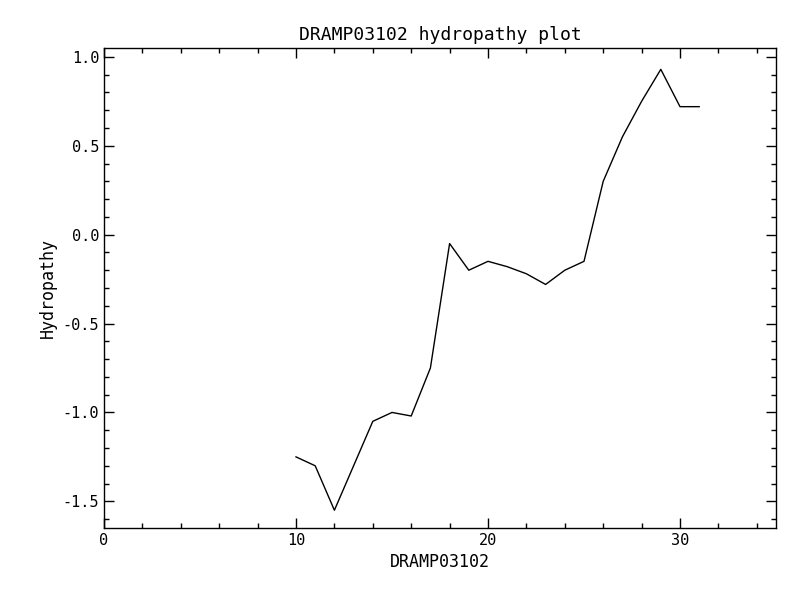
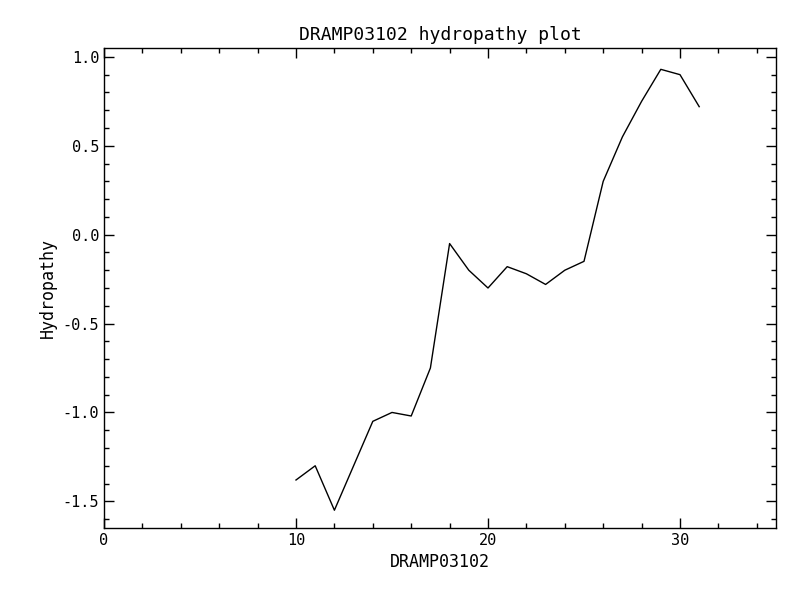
10: -1.25 -> -1.38
20: -0.15 -> -0.30
30: 0.72 -> 0.90
